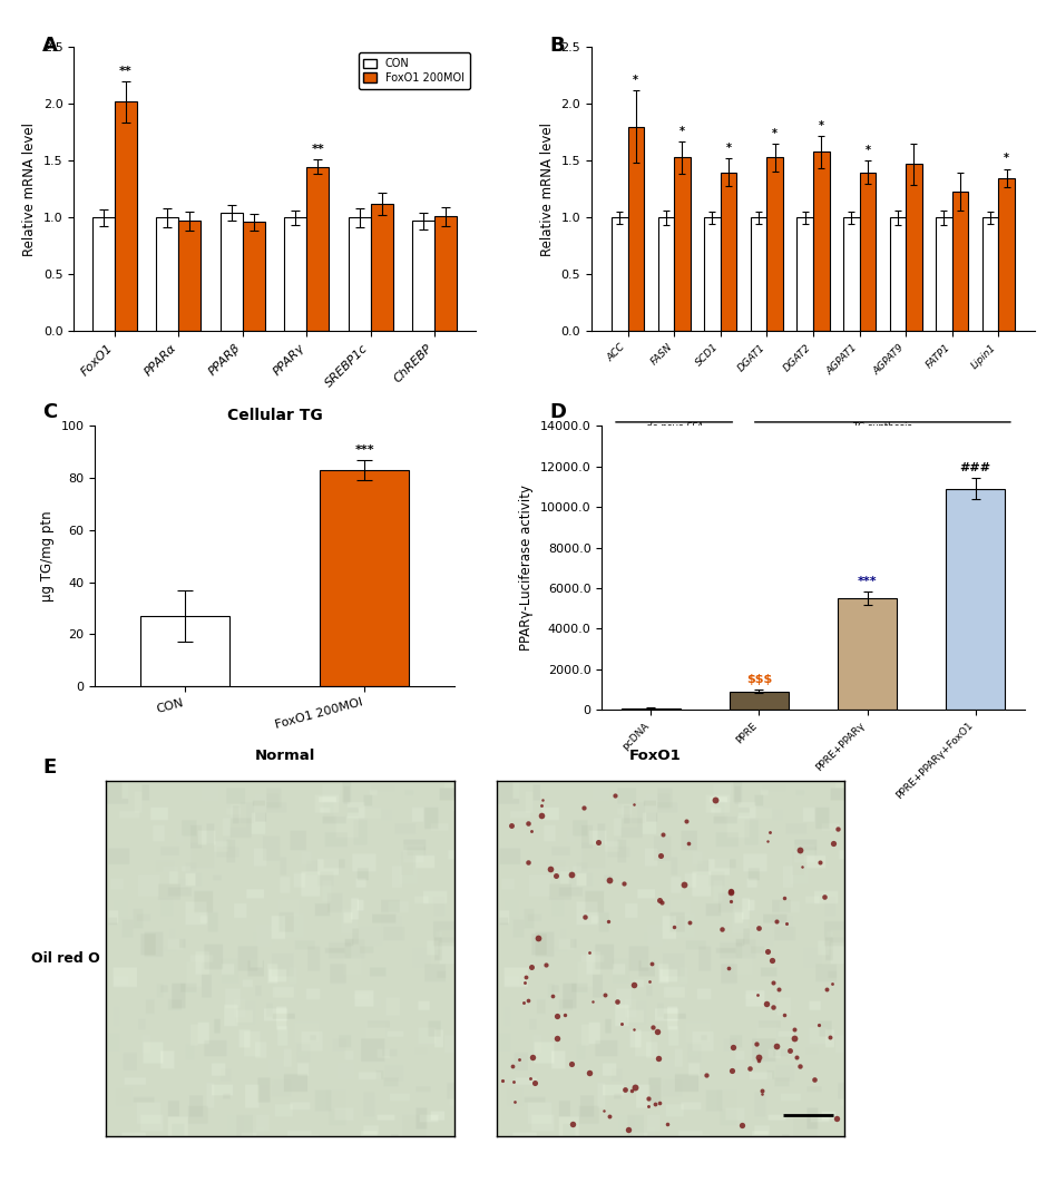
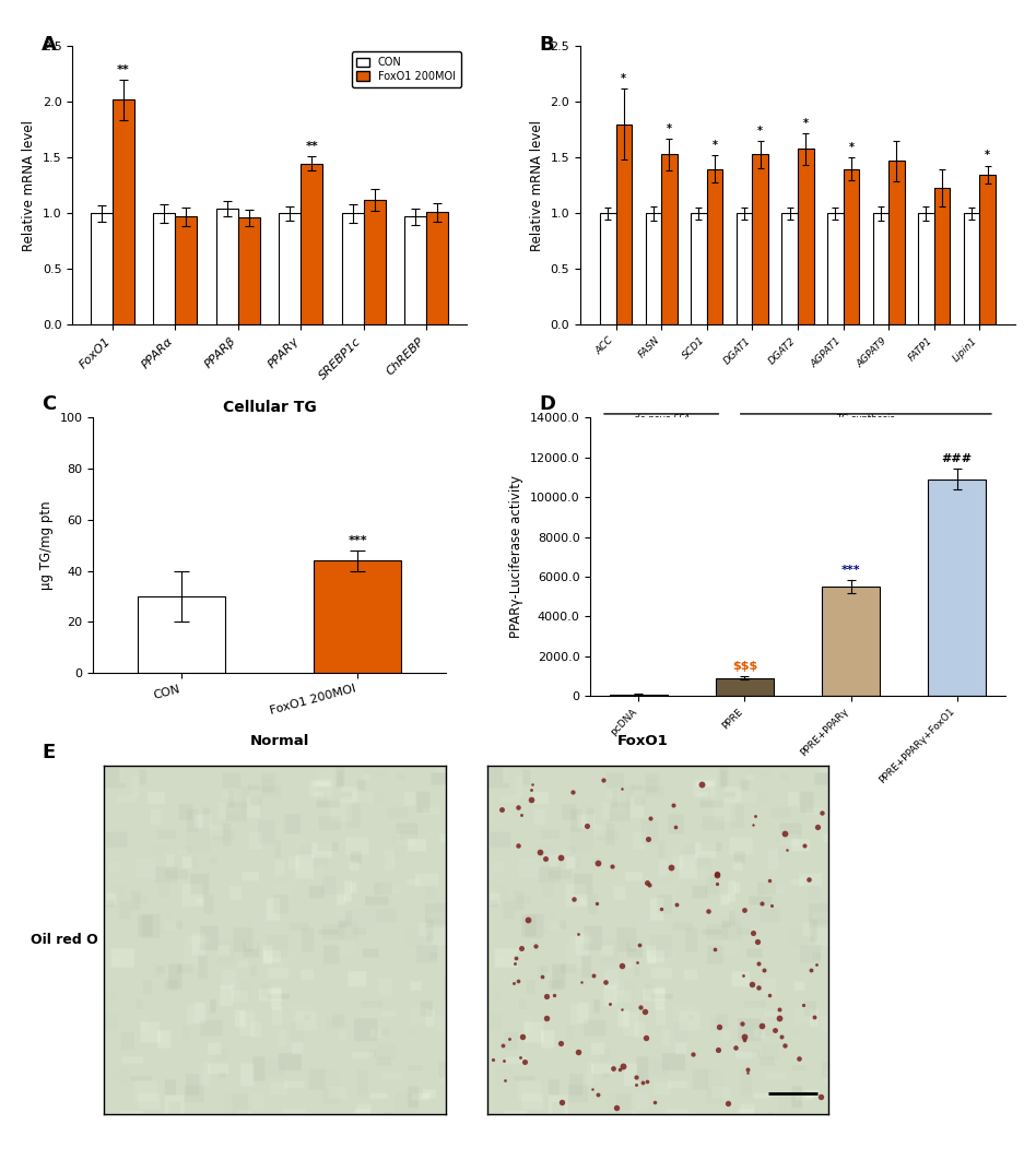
Cellular TG/CON: 27 -> 30
Cellular TG/FoxO1 200MOI: 83 -> 44
